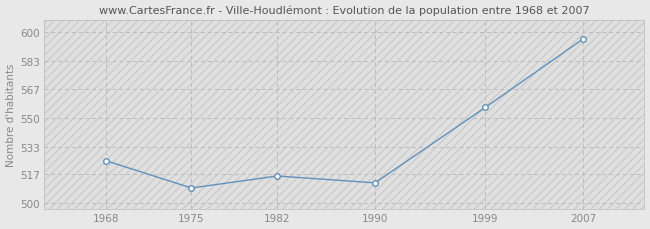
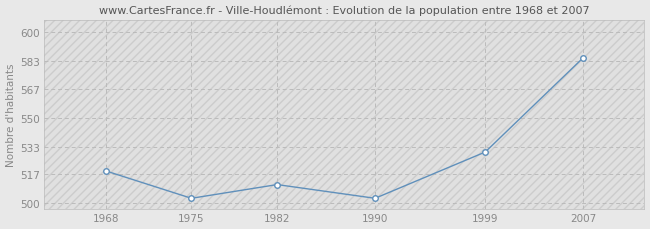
1968: 525 -> 519
1975: 509 -> 503
1982: 516 -> 511
1990: 512 -> 503
1999: 556 -> 530
2007: 596 -> 585
